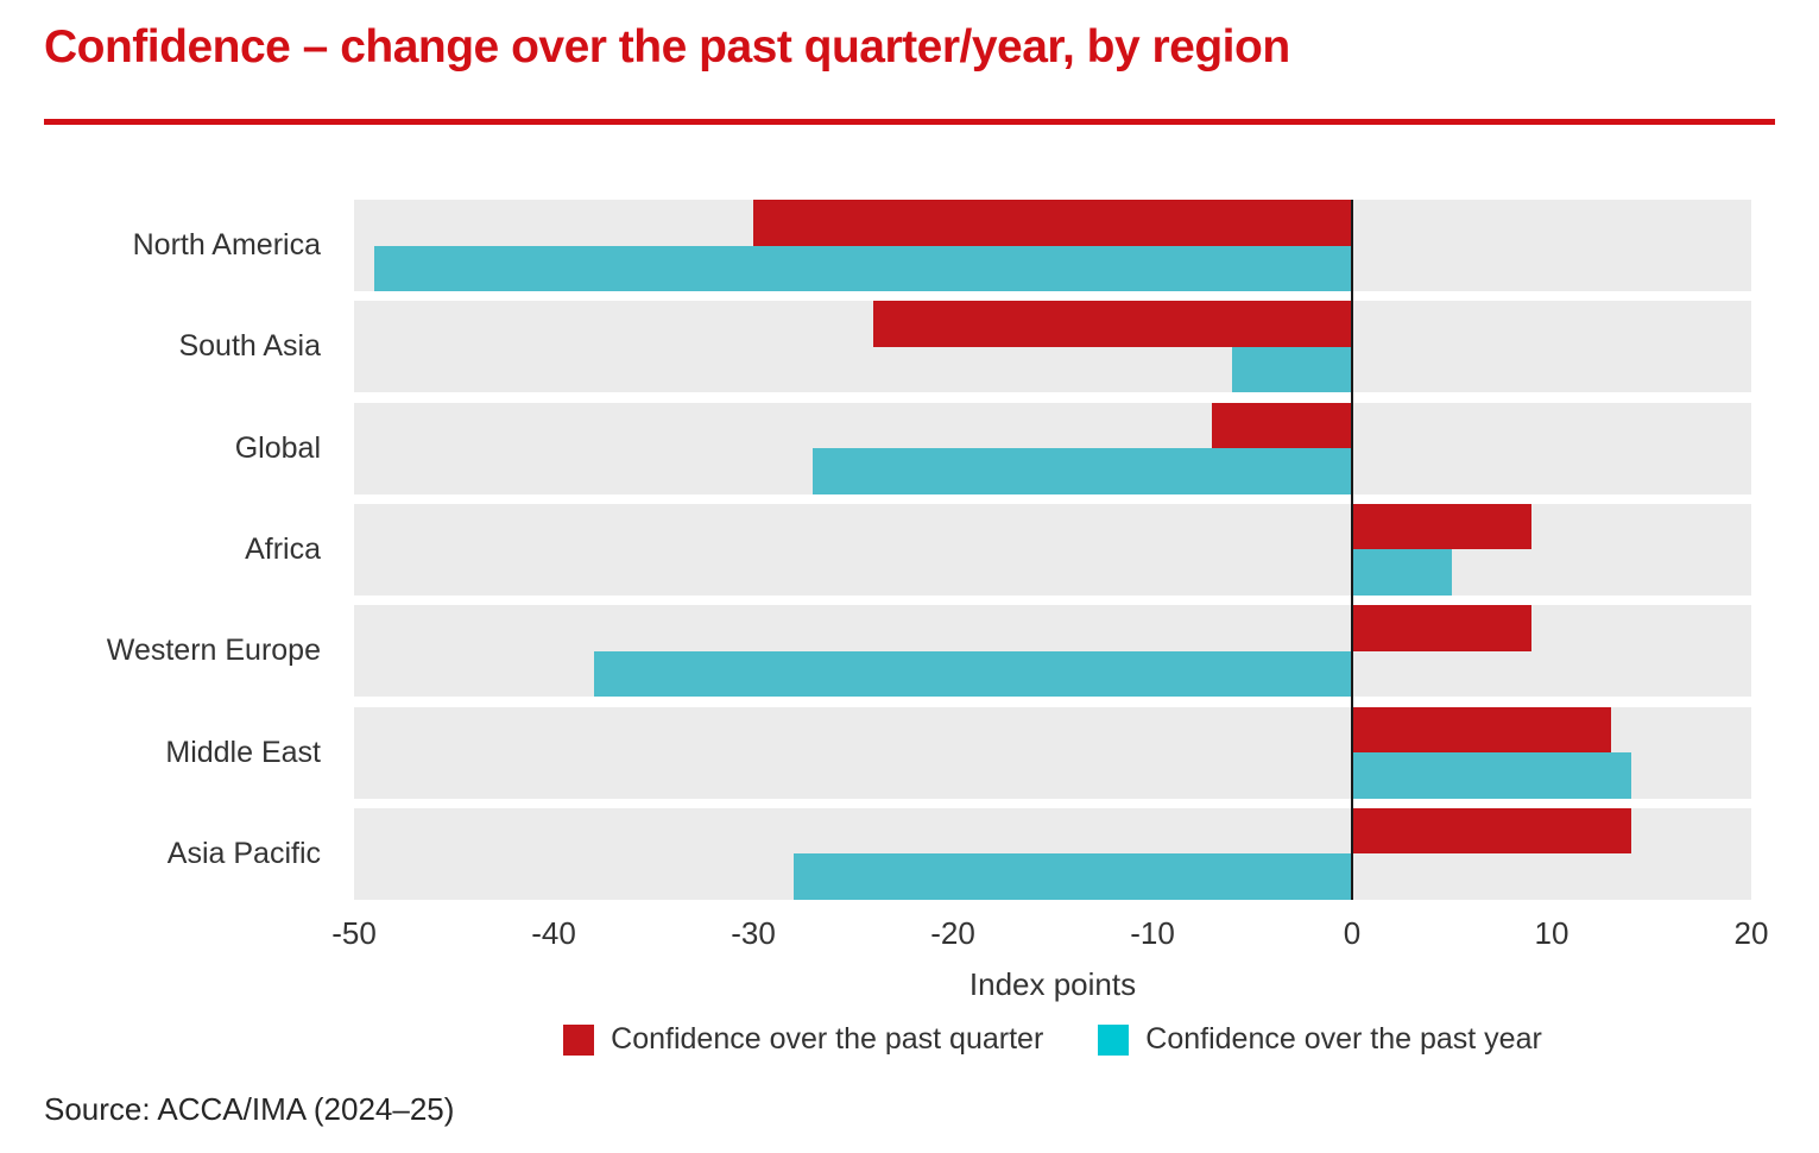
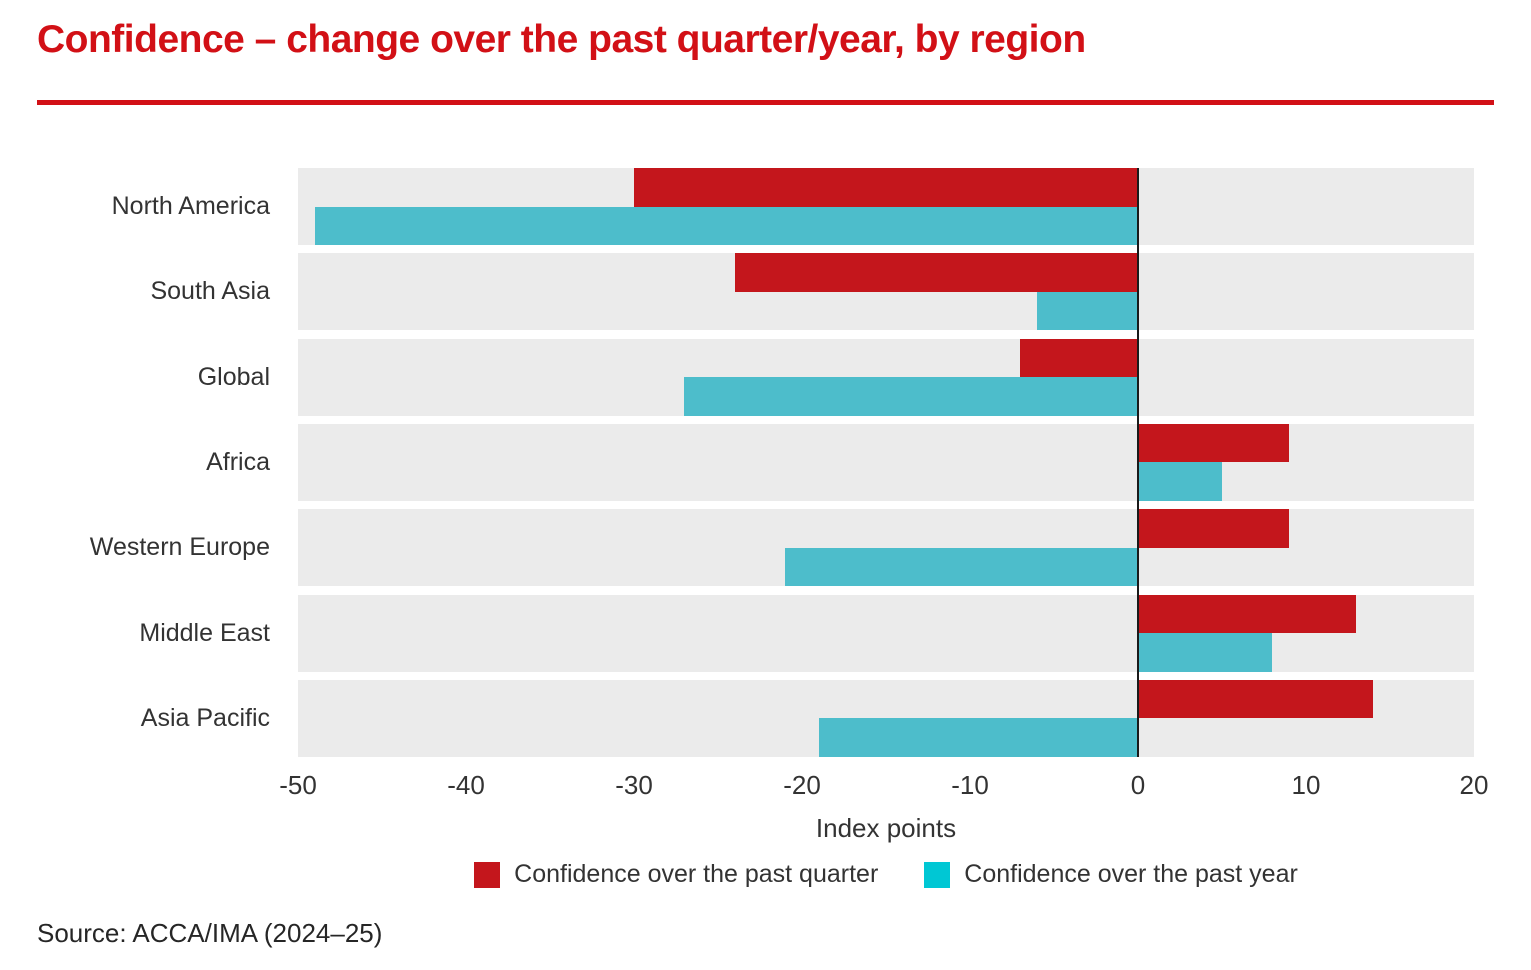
Confidence over the past year/Western Europe: -38 -> -21
Confidence over the past year/Middle East: 14 -> 8
Confidence over the past year/Asia Pacific: -28 -> -19
